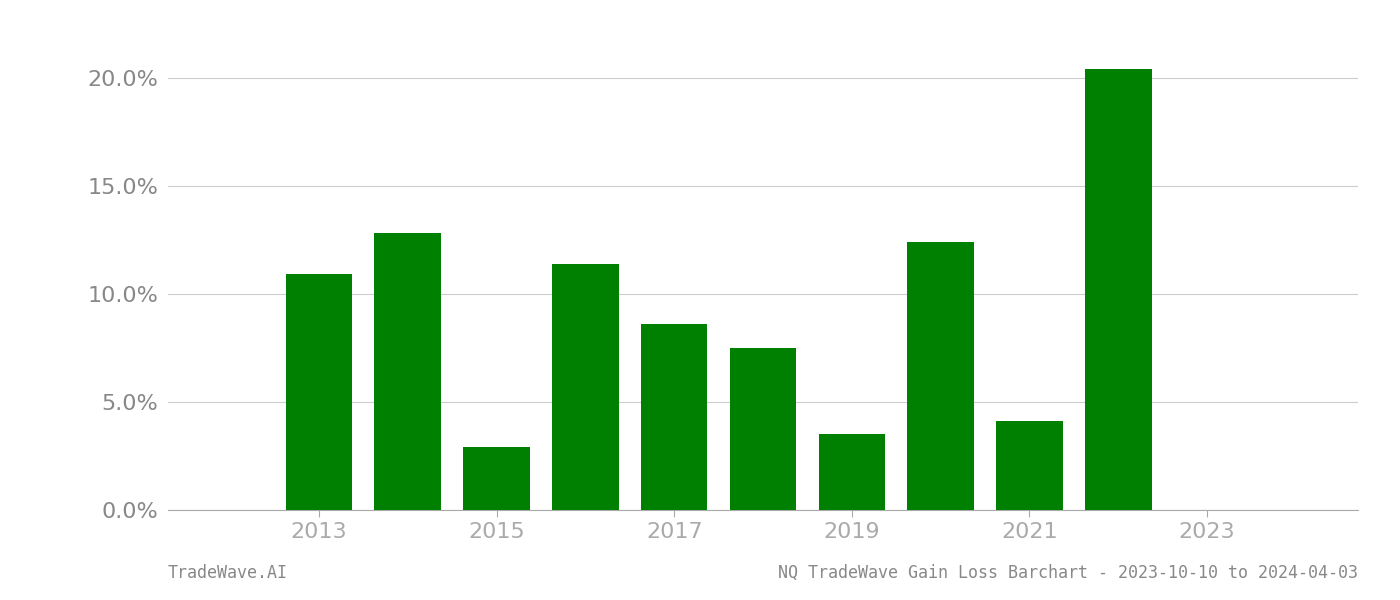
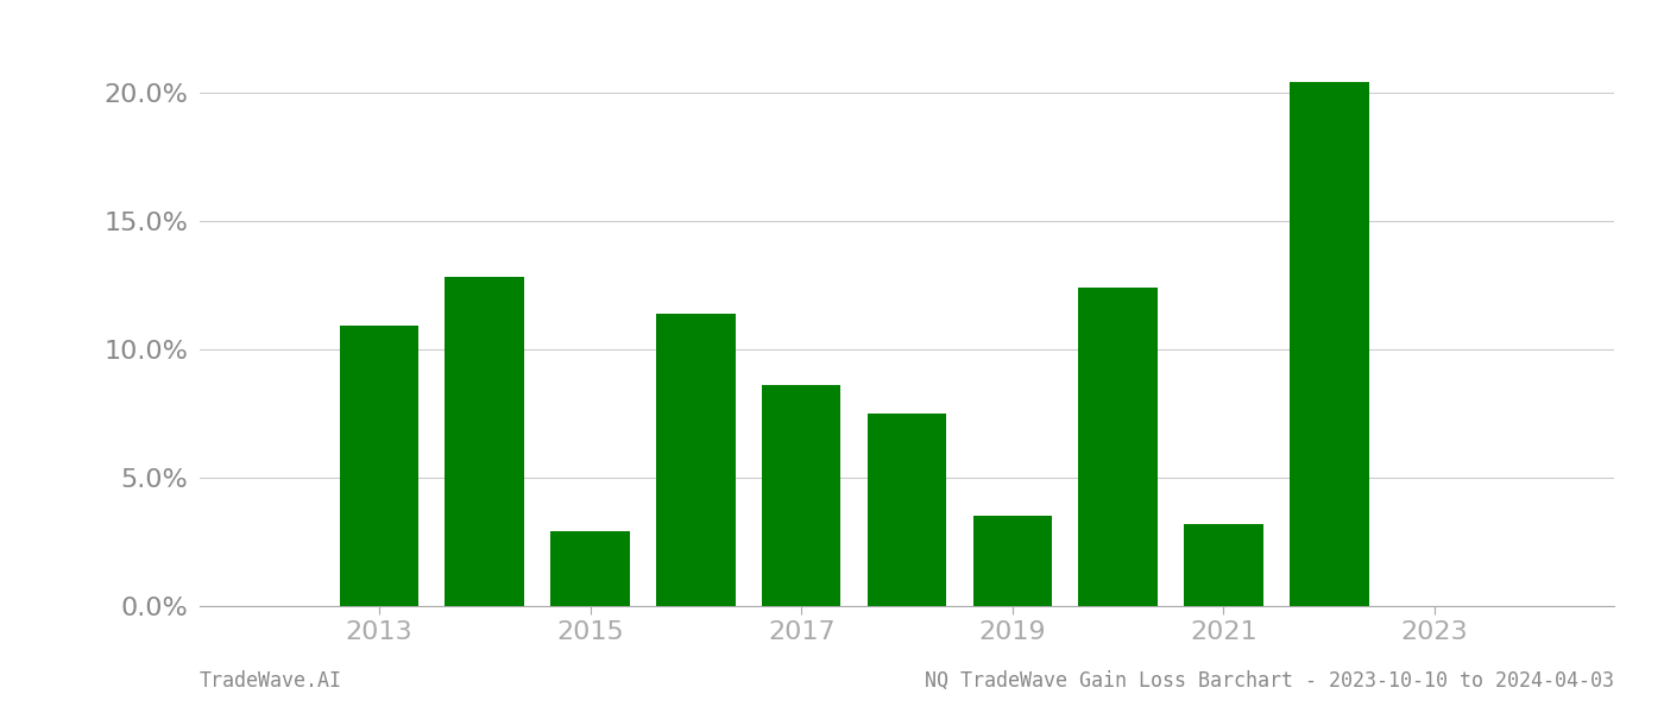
2021: 4.1% -> 3.2%
